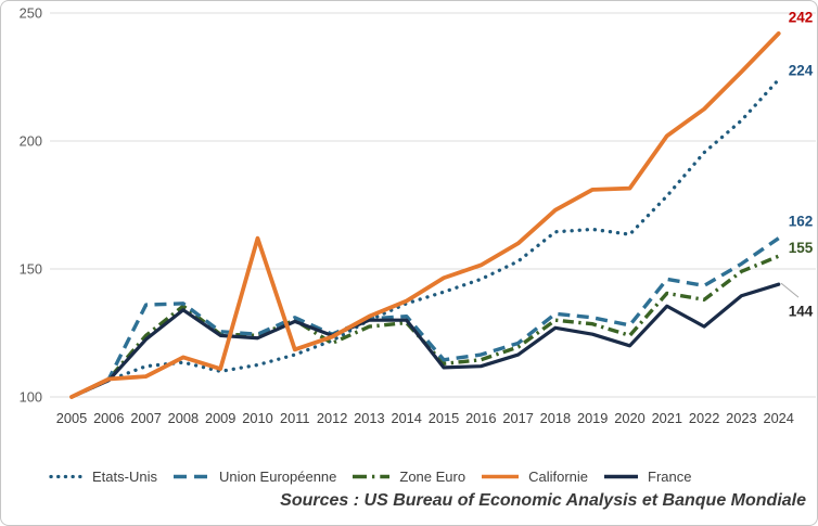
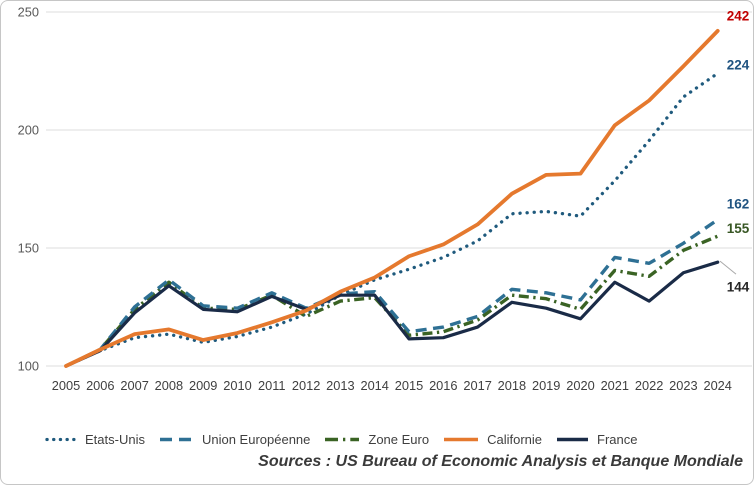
Union Européenne/2007: 136 -> 125
Californie/2007: 108 -> 114
Californie/2010: 162 -> 114
Etats-Unis/2023: 208 -> 214
